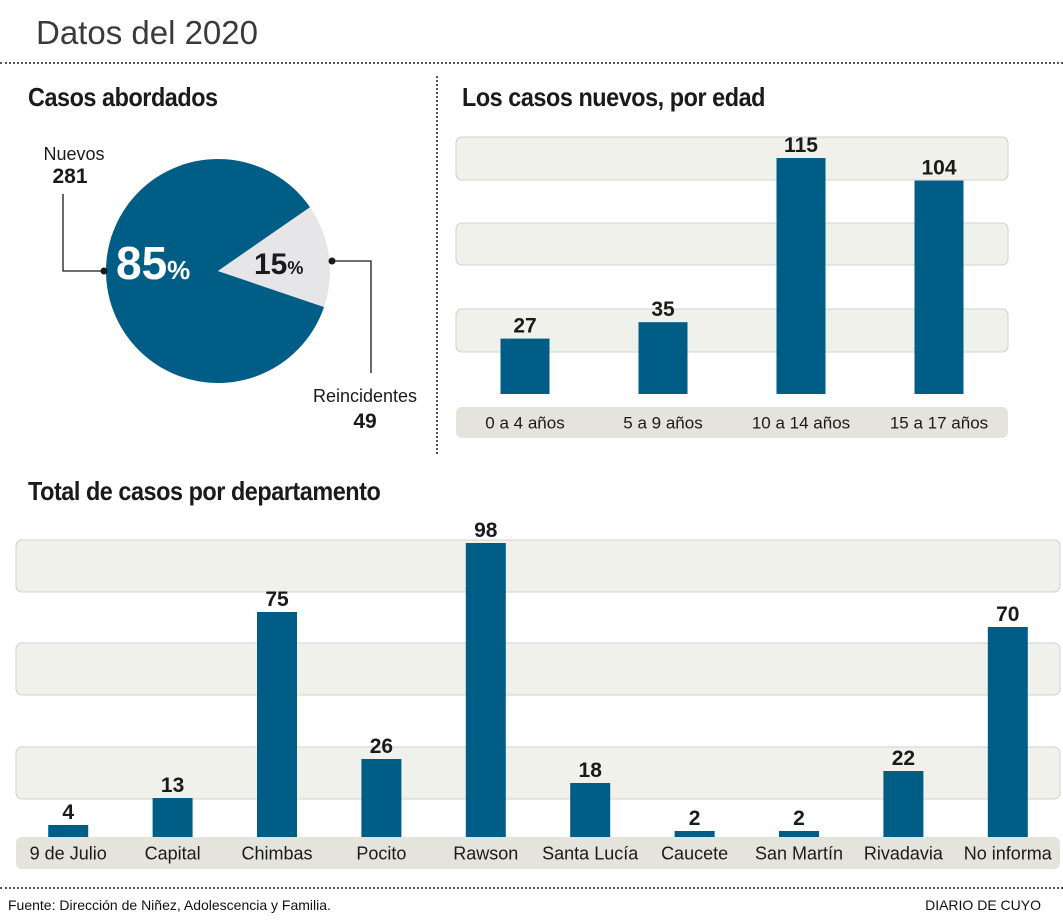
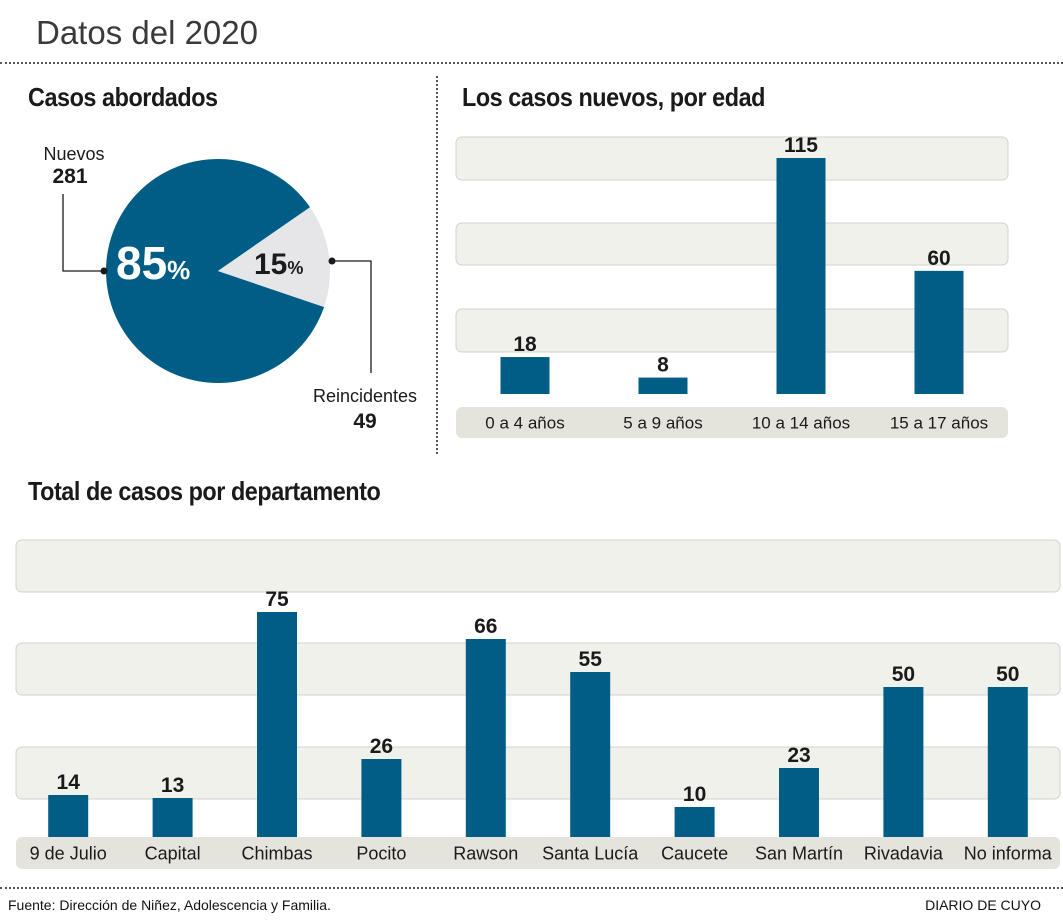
Los casos nuevos, por edad/0 a 4 años: 27 -> 18
Los casos nuevos, por edad/5 a 9 años: 35 -> 8
Los casos nuevos, por edad/15 a 17 años: 104 -> 60
Total de casos por departamento/9 de Julio: 4 -> 14
Total de casos por departamento/Rawson: 98 -> 66
Total de casos por departamento/Santa Lucía: 18 -> 55
Total de casos por departamento/Caucete: 2 -> 10
Total de casos por departamento/San Martín: 2 -> 23
Total de casos por departamento/Rivadavia: 22 -> 50
Total de casos por departamento/No informa: 70 -> 50
